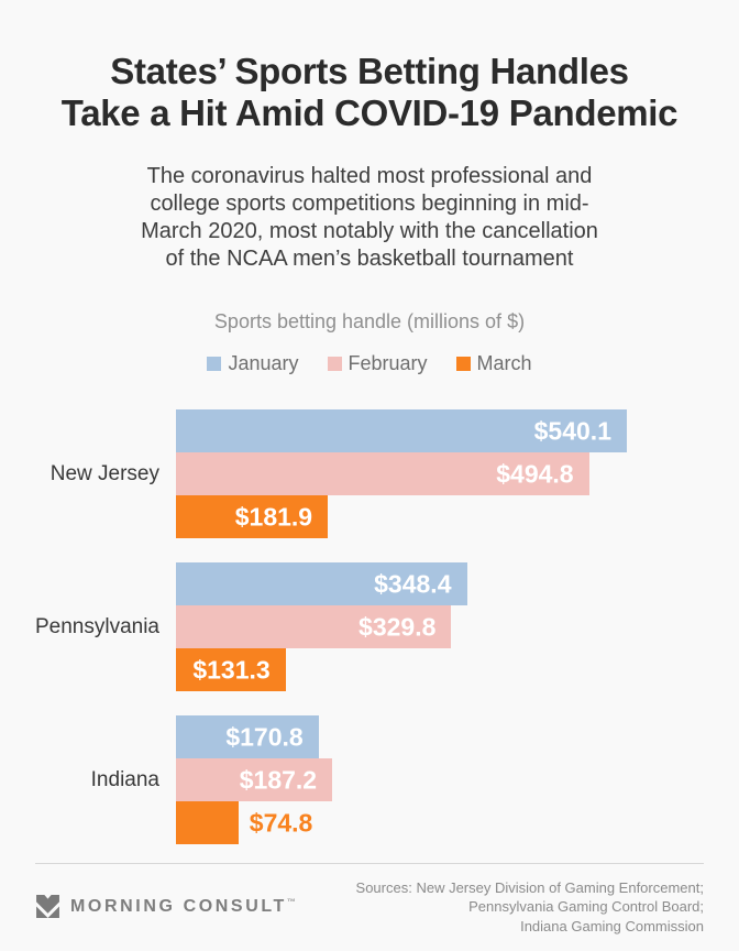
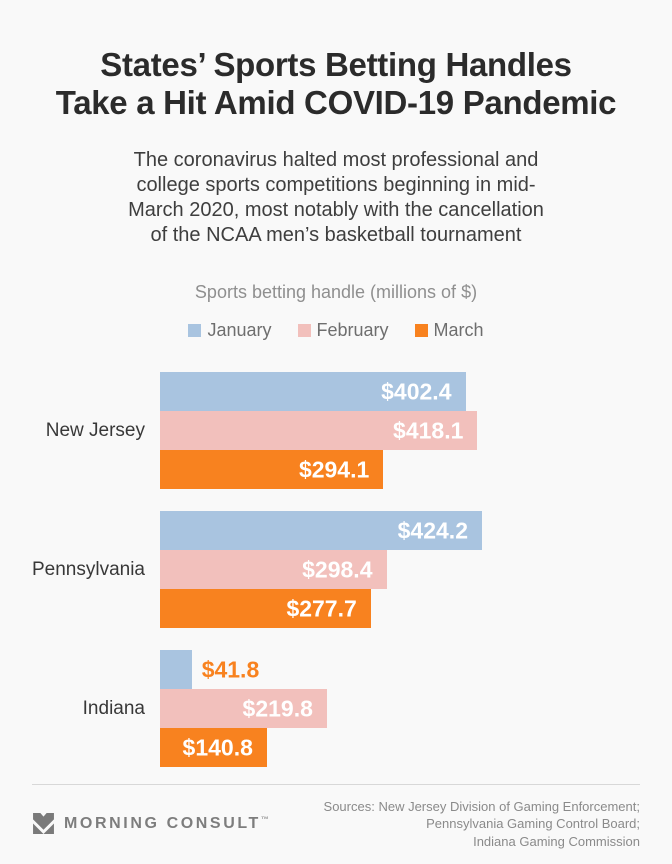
January/New Jersey: $540.1 -> $402.4
February/New Jersey: $494.8 -> $418.1
March/New Jersey: $181.9 -> $294.1
January/Pennsylvania: $348.4 -> $424.2
February/Pennsylvania: $329.8 -> $298.4
March/Pennsylvania: $131.3 -> $277.7
January/Indiana: $170.8 -> $41.8
February/Indiana: $187.2 -> $219.8
March/Indiana: $74.8 -> $140.8
